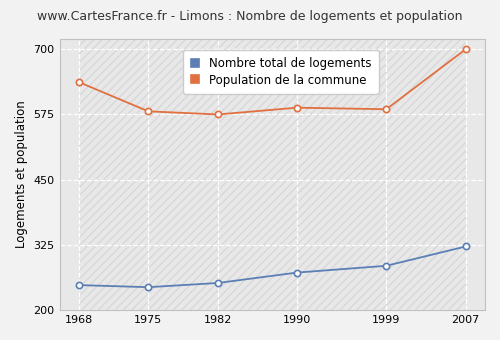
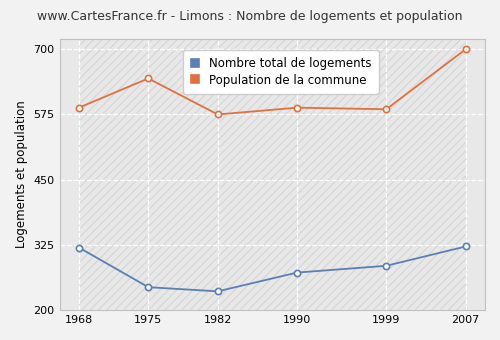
Nombre total de logements/1968: 248 -> 320
Population de la commune/1968: 637 -> 588
Population de la commune/1975: 581 -> 644
Nombre total de logements/1982: 252 -> 236
